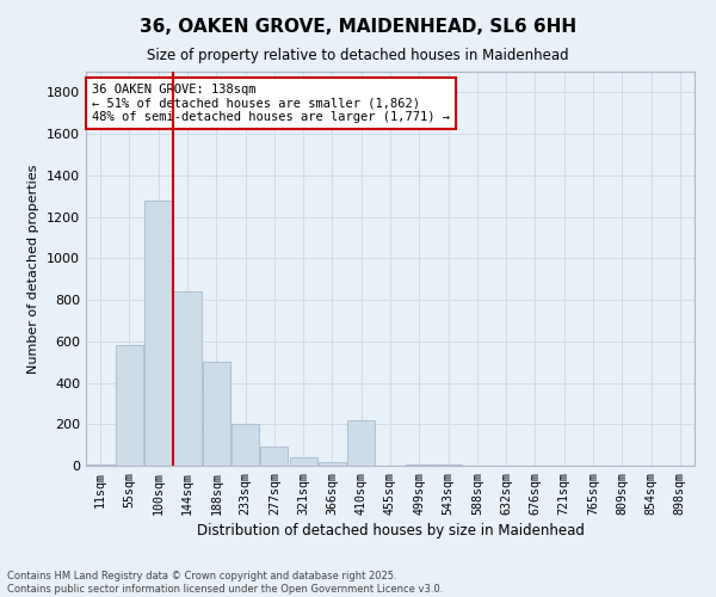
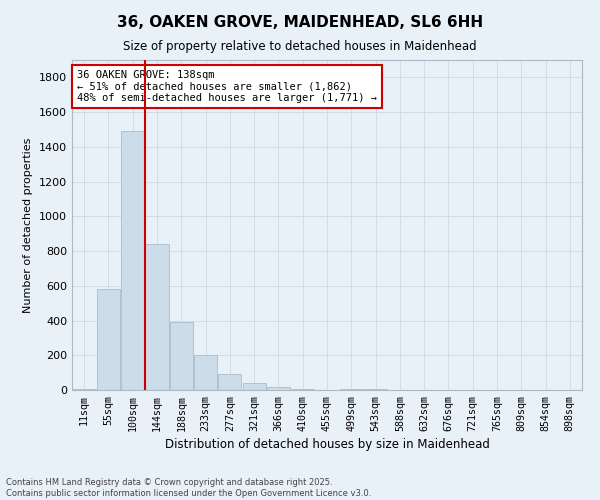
100sqm: 1280 -> 1490
188sqm: 500 -> 390
410sqm: 220 -> 10
